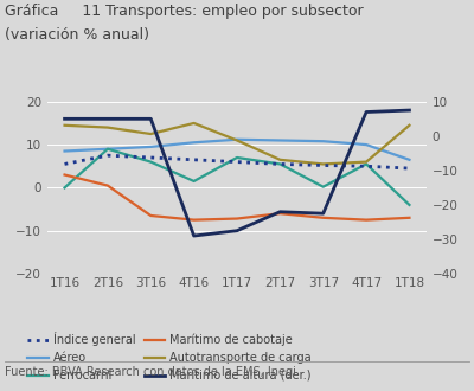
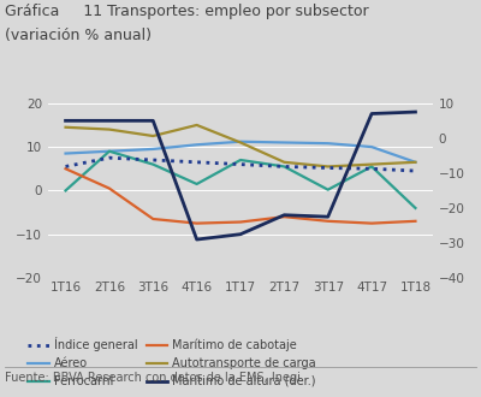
Marítimo de cabotaje/1T16: 3.0 -> 5.0
Autotransporte de carga/1T18: 14.5 -> 6.5
